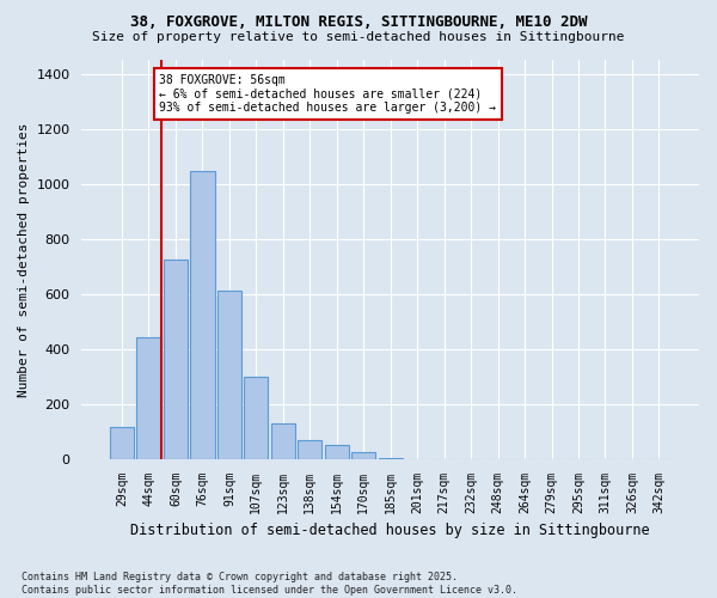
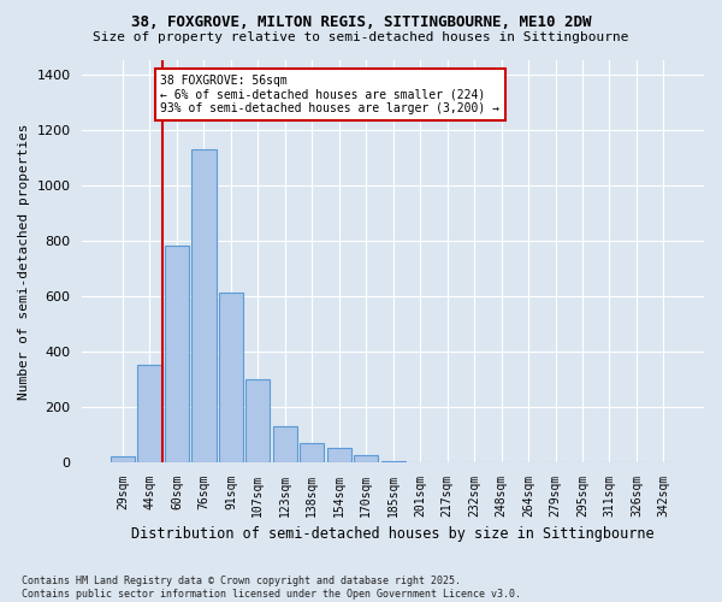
29sqm: 115 -> 20
44sqm: 440 -> 350
60sqm: 725 -> 780
76sqm: 1045 -> 1130
